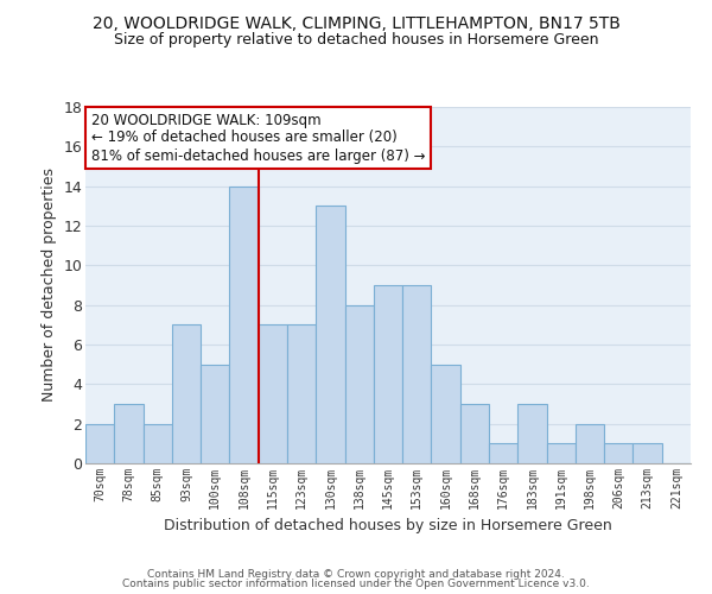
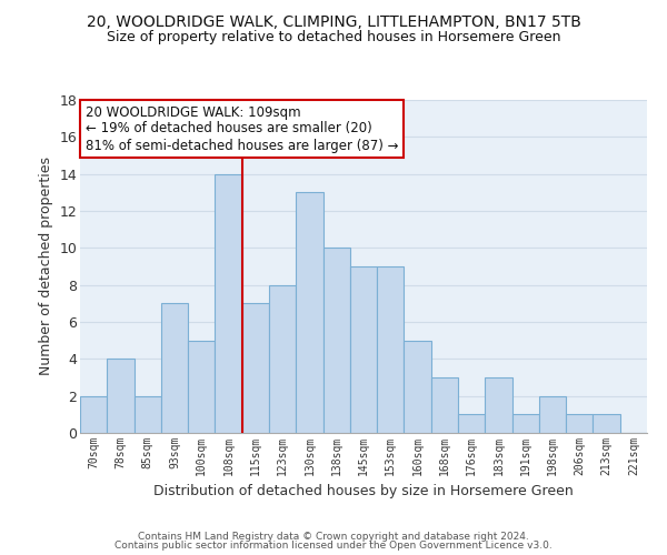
78sqm: 3 -> 4
123sqm: 7 -> 8
138sqm: 8 -> 10
